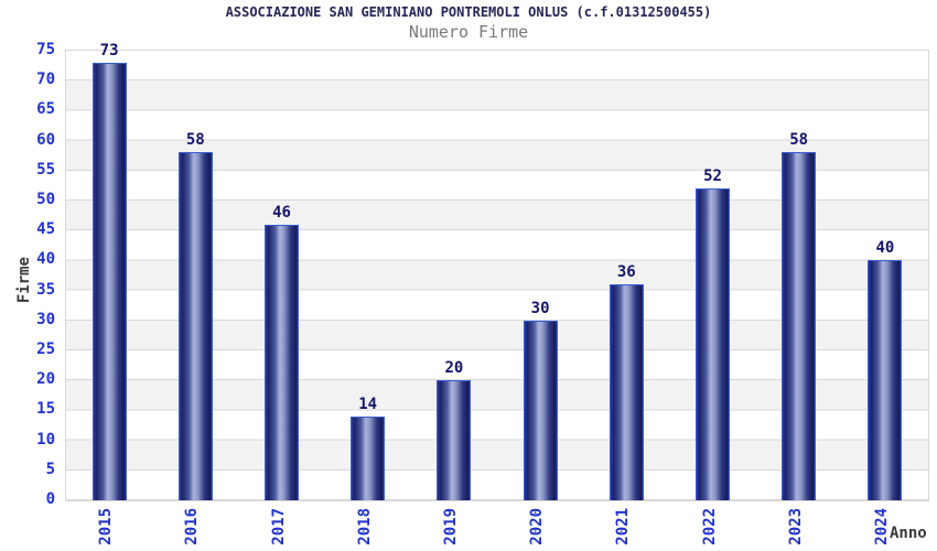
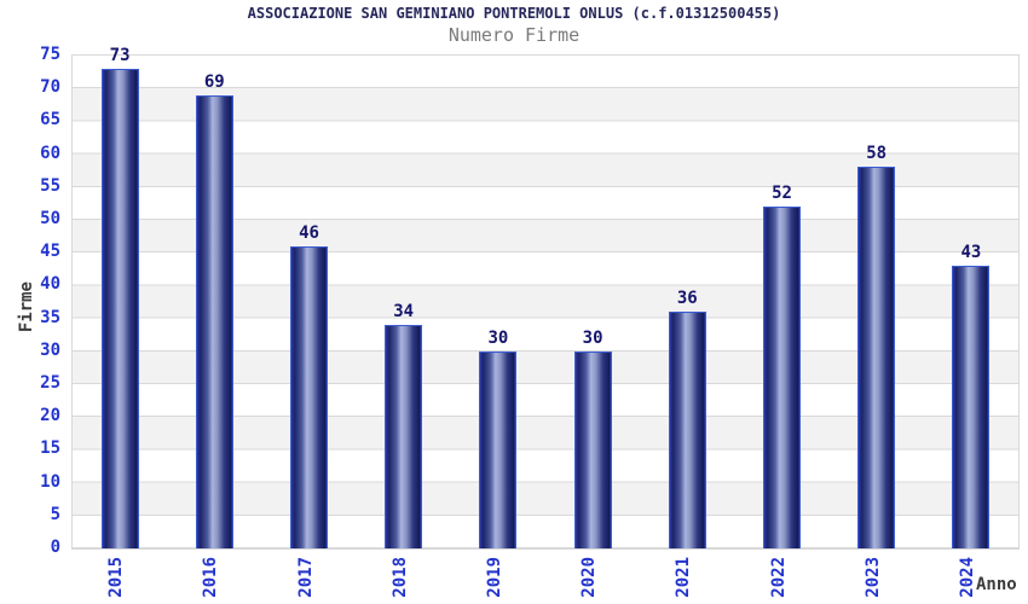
2016: 58 -> 69
2018: 14 -> 34
2019: 20 -> 30
2024: 40 -> 43
